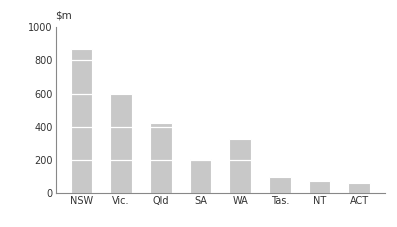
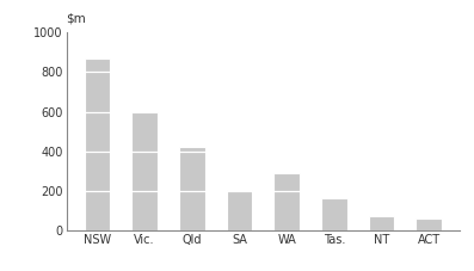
WA: 320 -> 290
Tas.: 100 -> 160
